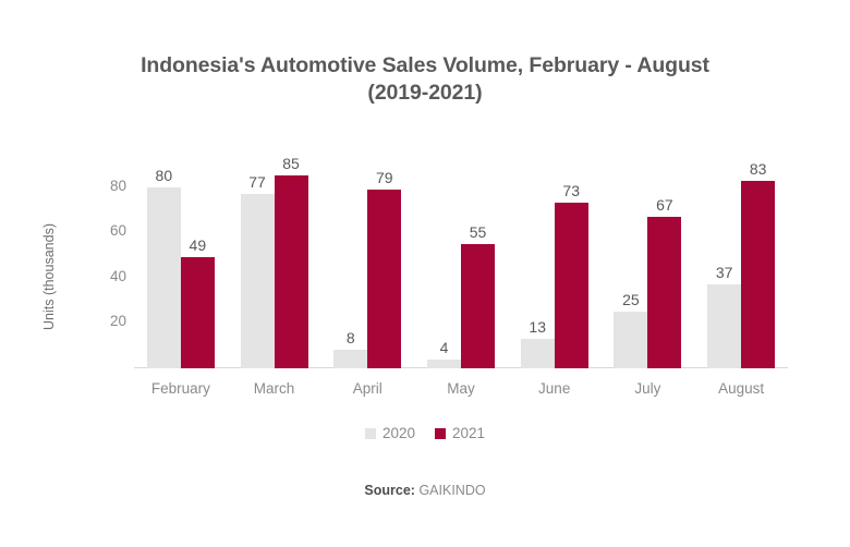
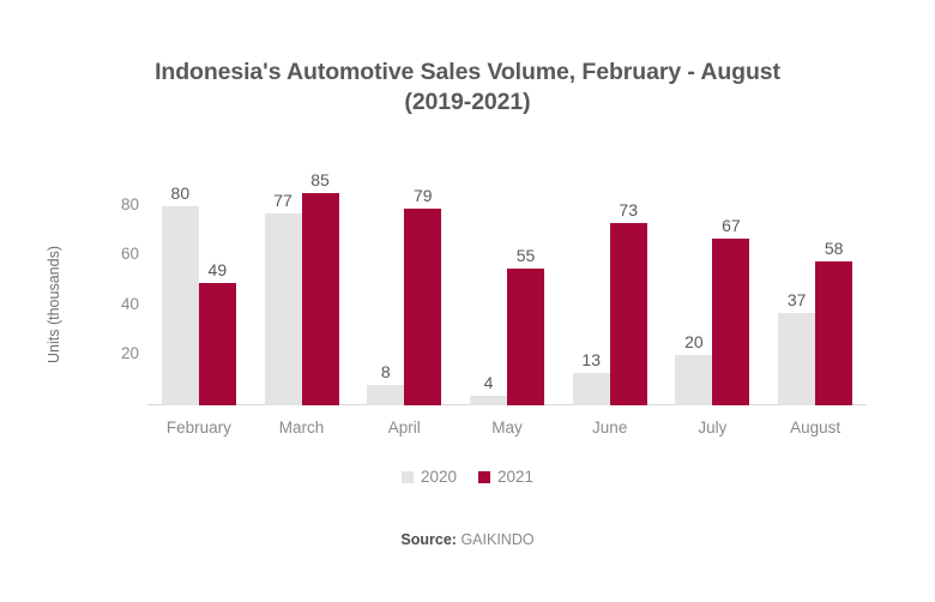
2020/July: 25 -> 20
2021/August: 83 -> 58
